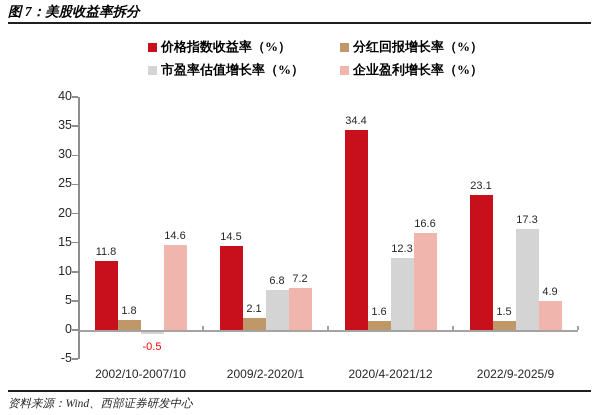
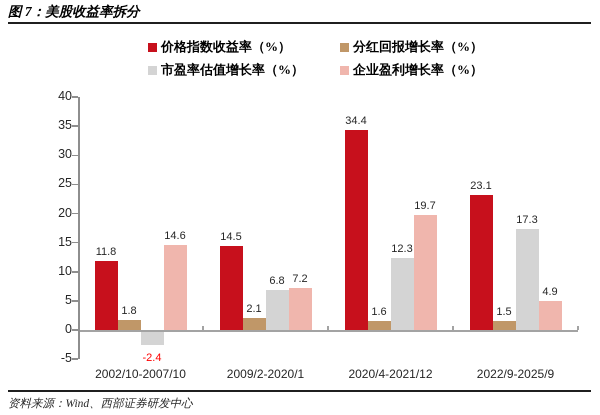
市盈率估值增长率（%）/2002/10-2007/10: -0.5 -> -2.4
企业盈利增长率（%）/2020/4-2021/12: 16.6 -> 19.7
